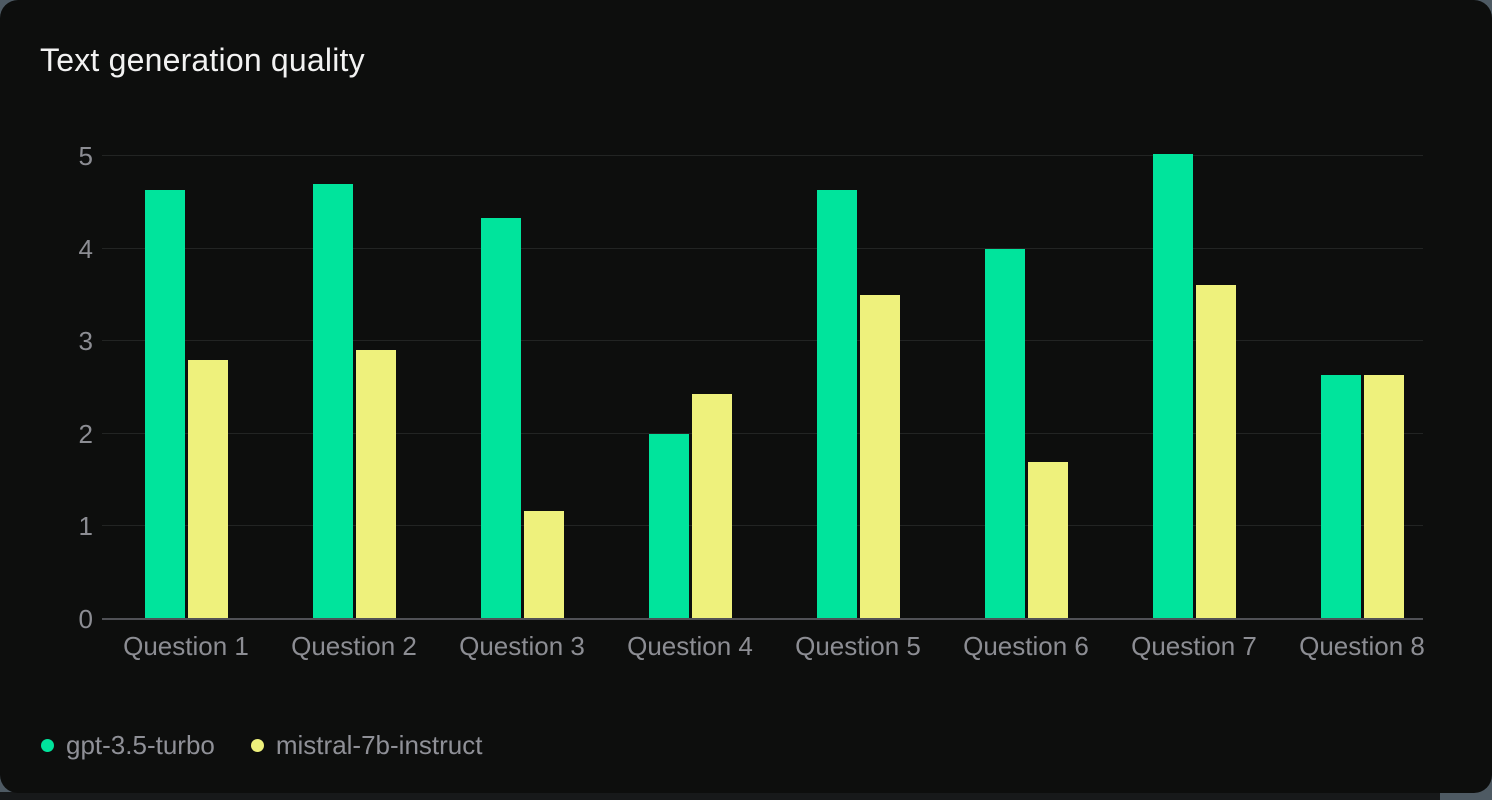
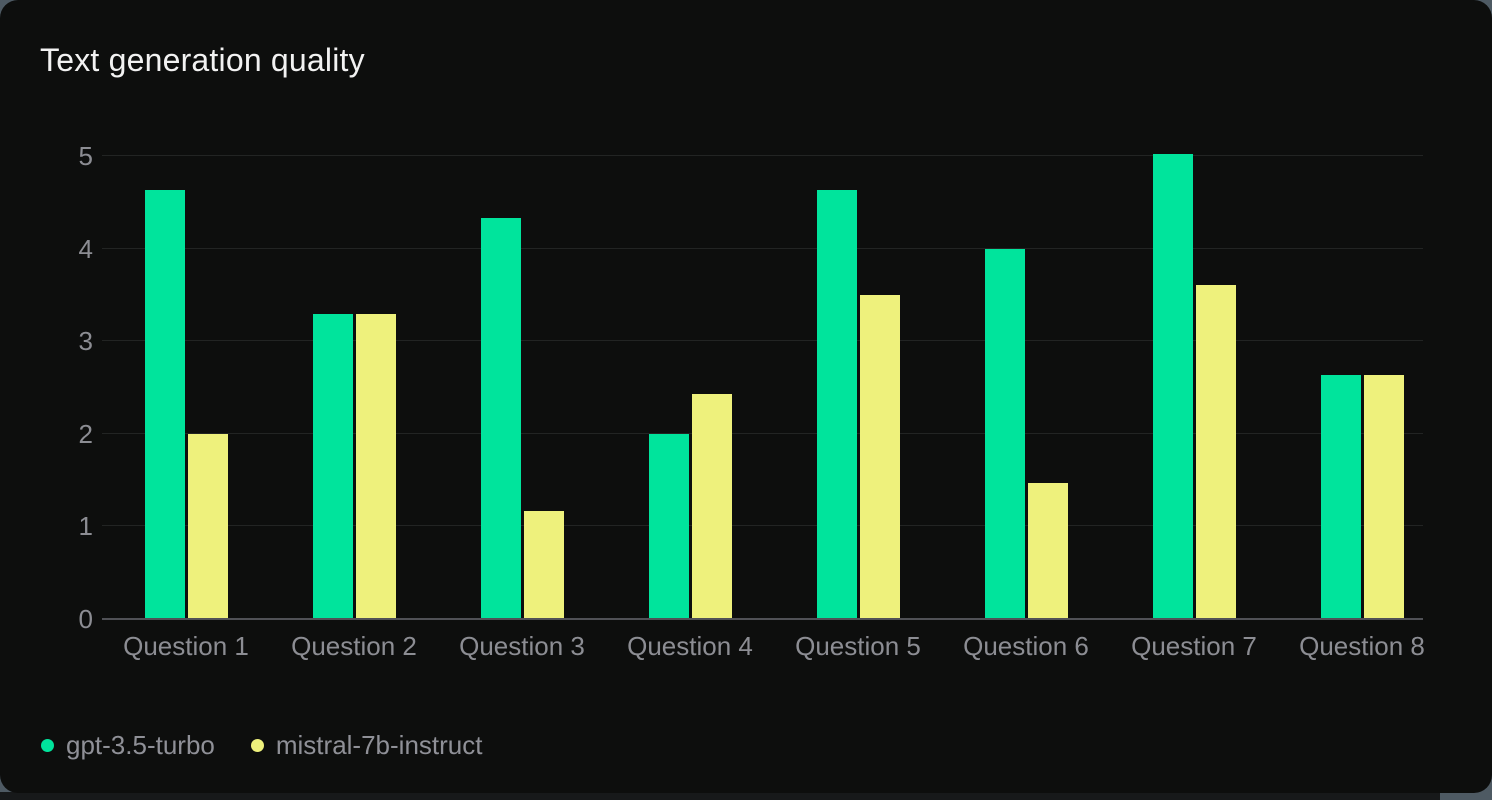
mistral-7b-instruct/Question 1: 2.8 -> 2.0
gpt-3.5-turbo/Question 2: 4.7 -> 3.3
mistral-7b-instruct/Question 2: 2.9 -> 3.3
mistral-7b-instruct/Question 6: 1.7 -> 1.5
